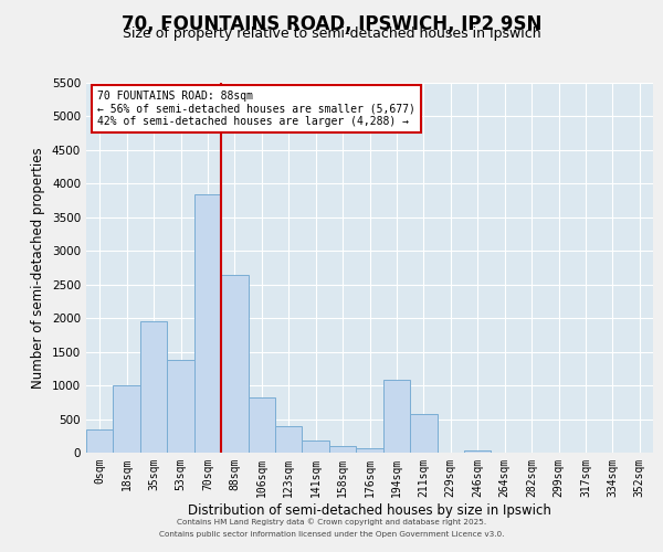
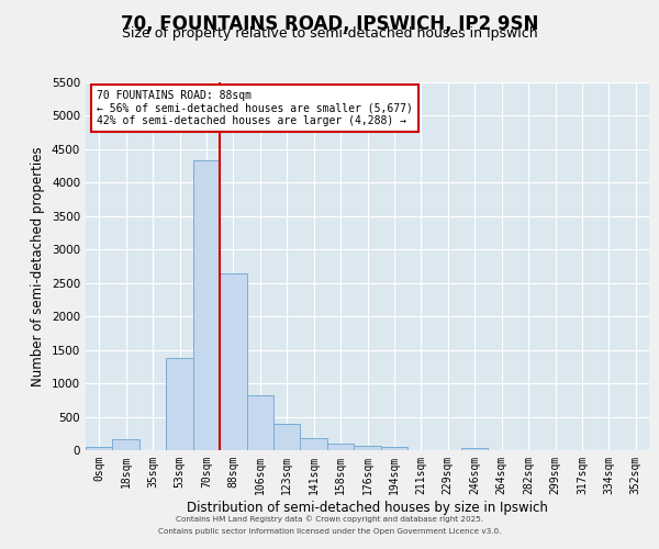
0sqm: 340 -> 60
18sqm: 1000 -> 160
35sqm: 1960 -> 0
70sqm: 3840 -> 4330
194sqm: 1080 -> 50
211sqm: 580 -> 0
